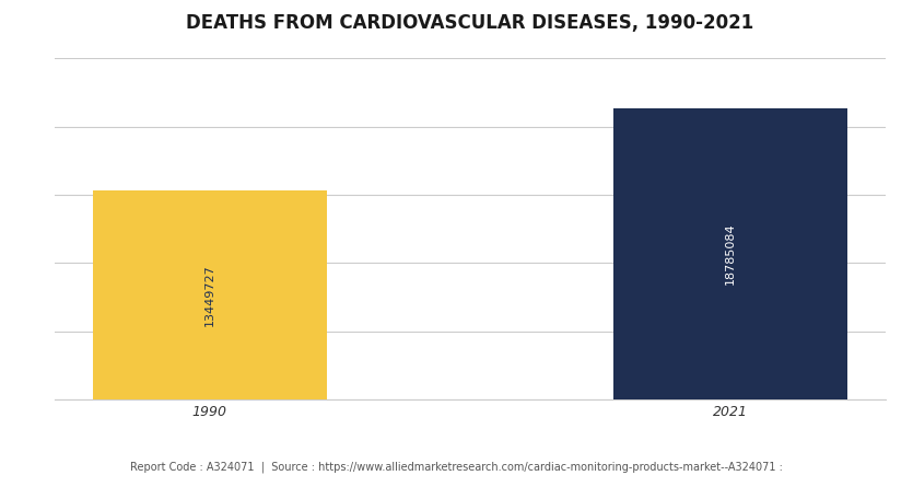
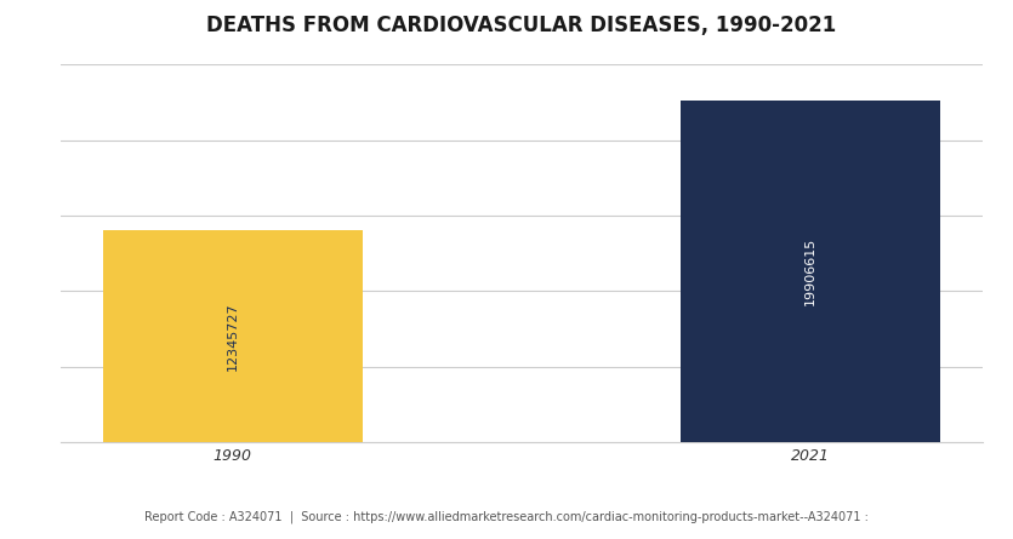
1990: 13449727 -> 12345727
2021: 18785084 -> 19906615
